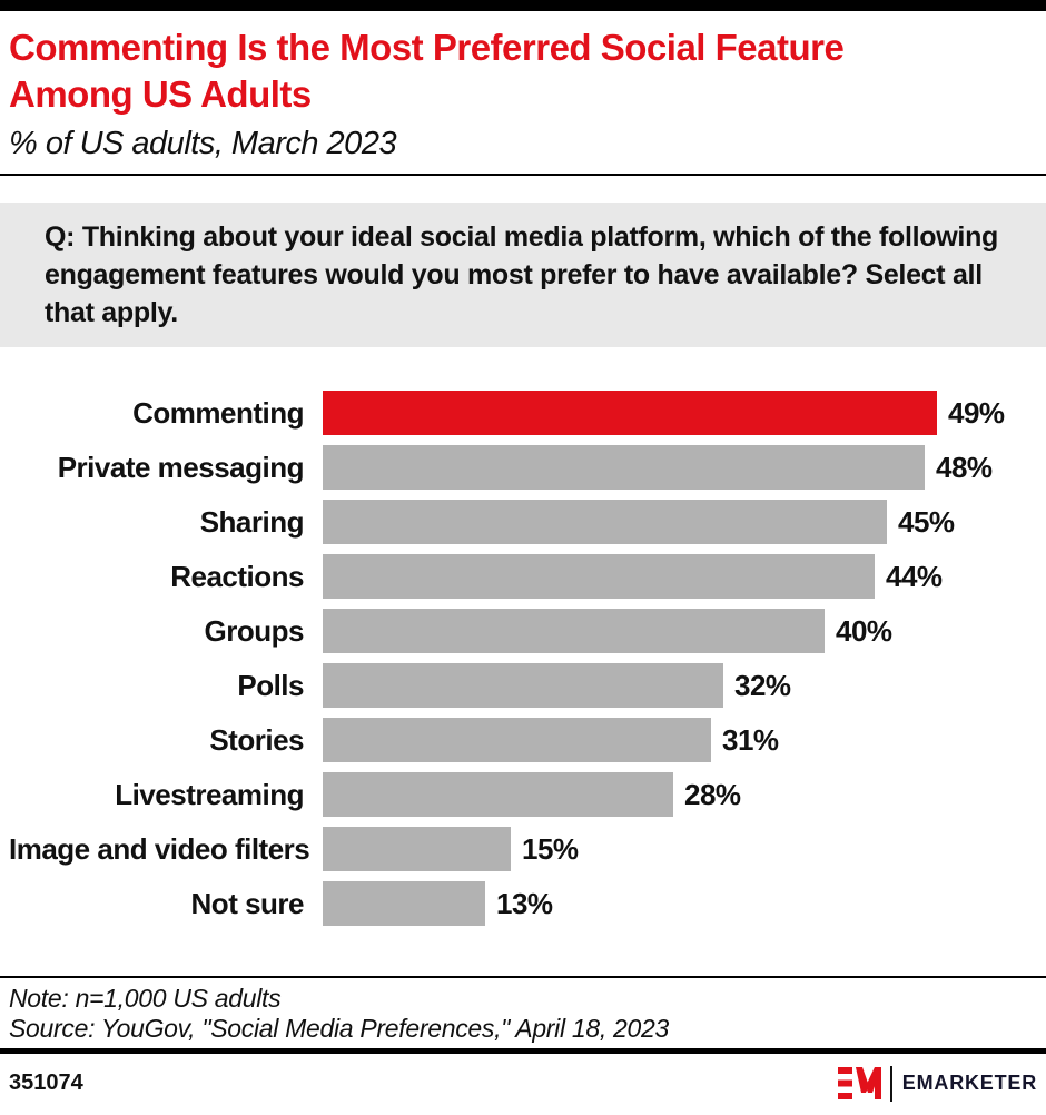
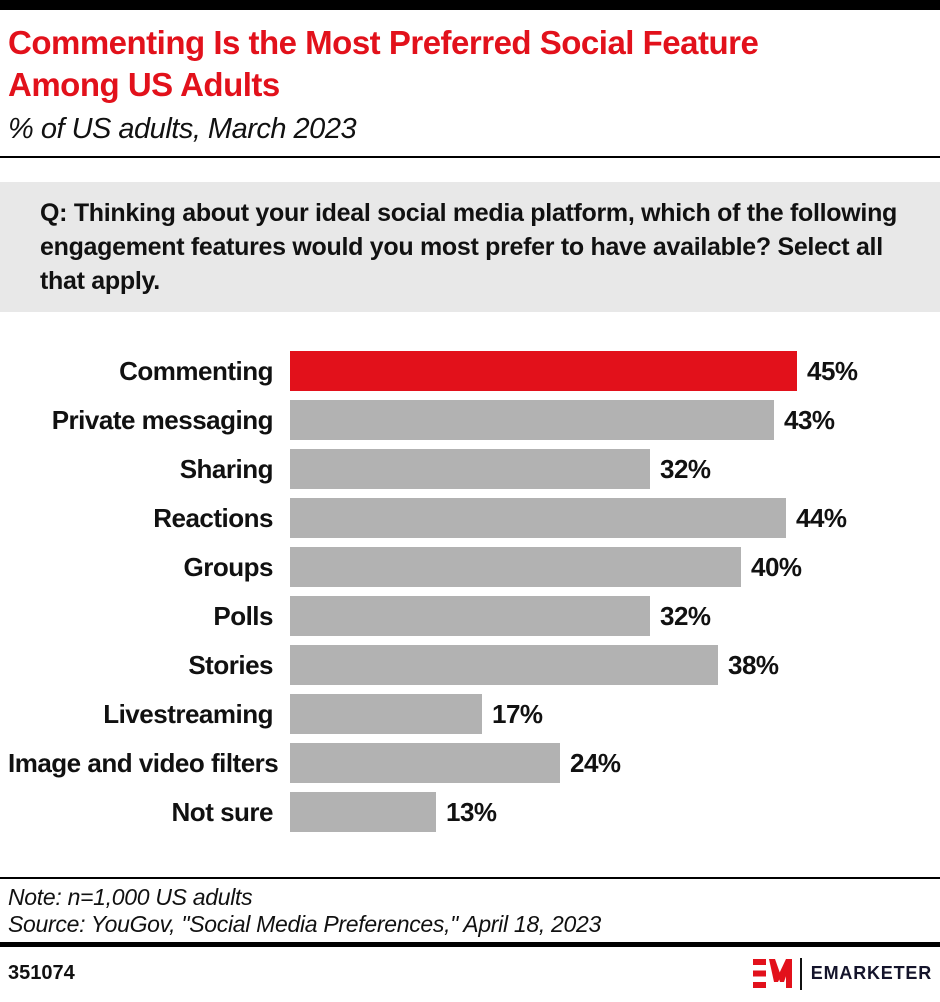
Commenting: 49% -> 45%
Private messaging: 48% -> 43%
Sharing: 45% -> 32%
Stories: 31% -> 38%
Livestreaming: 28% -> 17%
Image and video filters: 15% -> 24%
